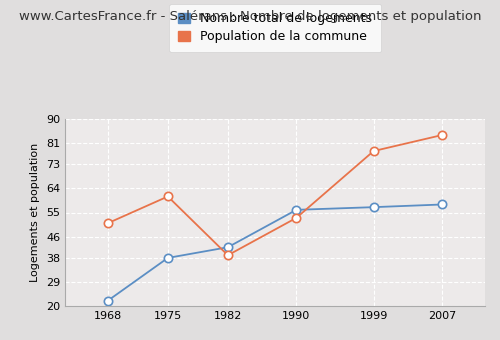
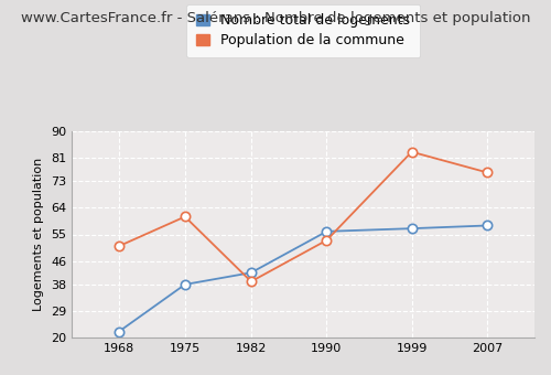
Population de la commune/1999: 78 -> 83
Population de la commune/2007: 84 -> 76
